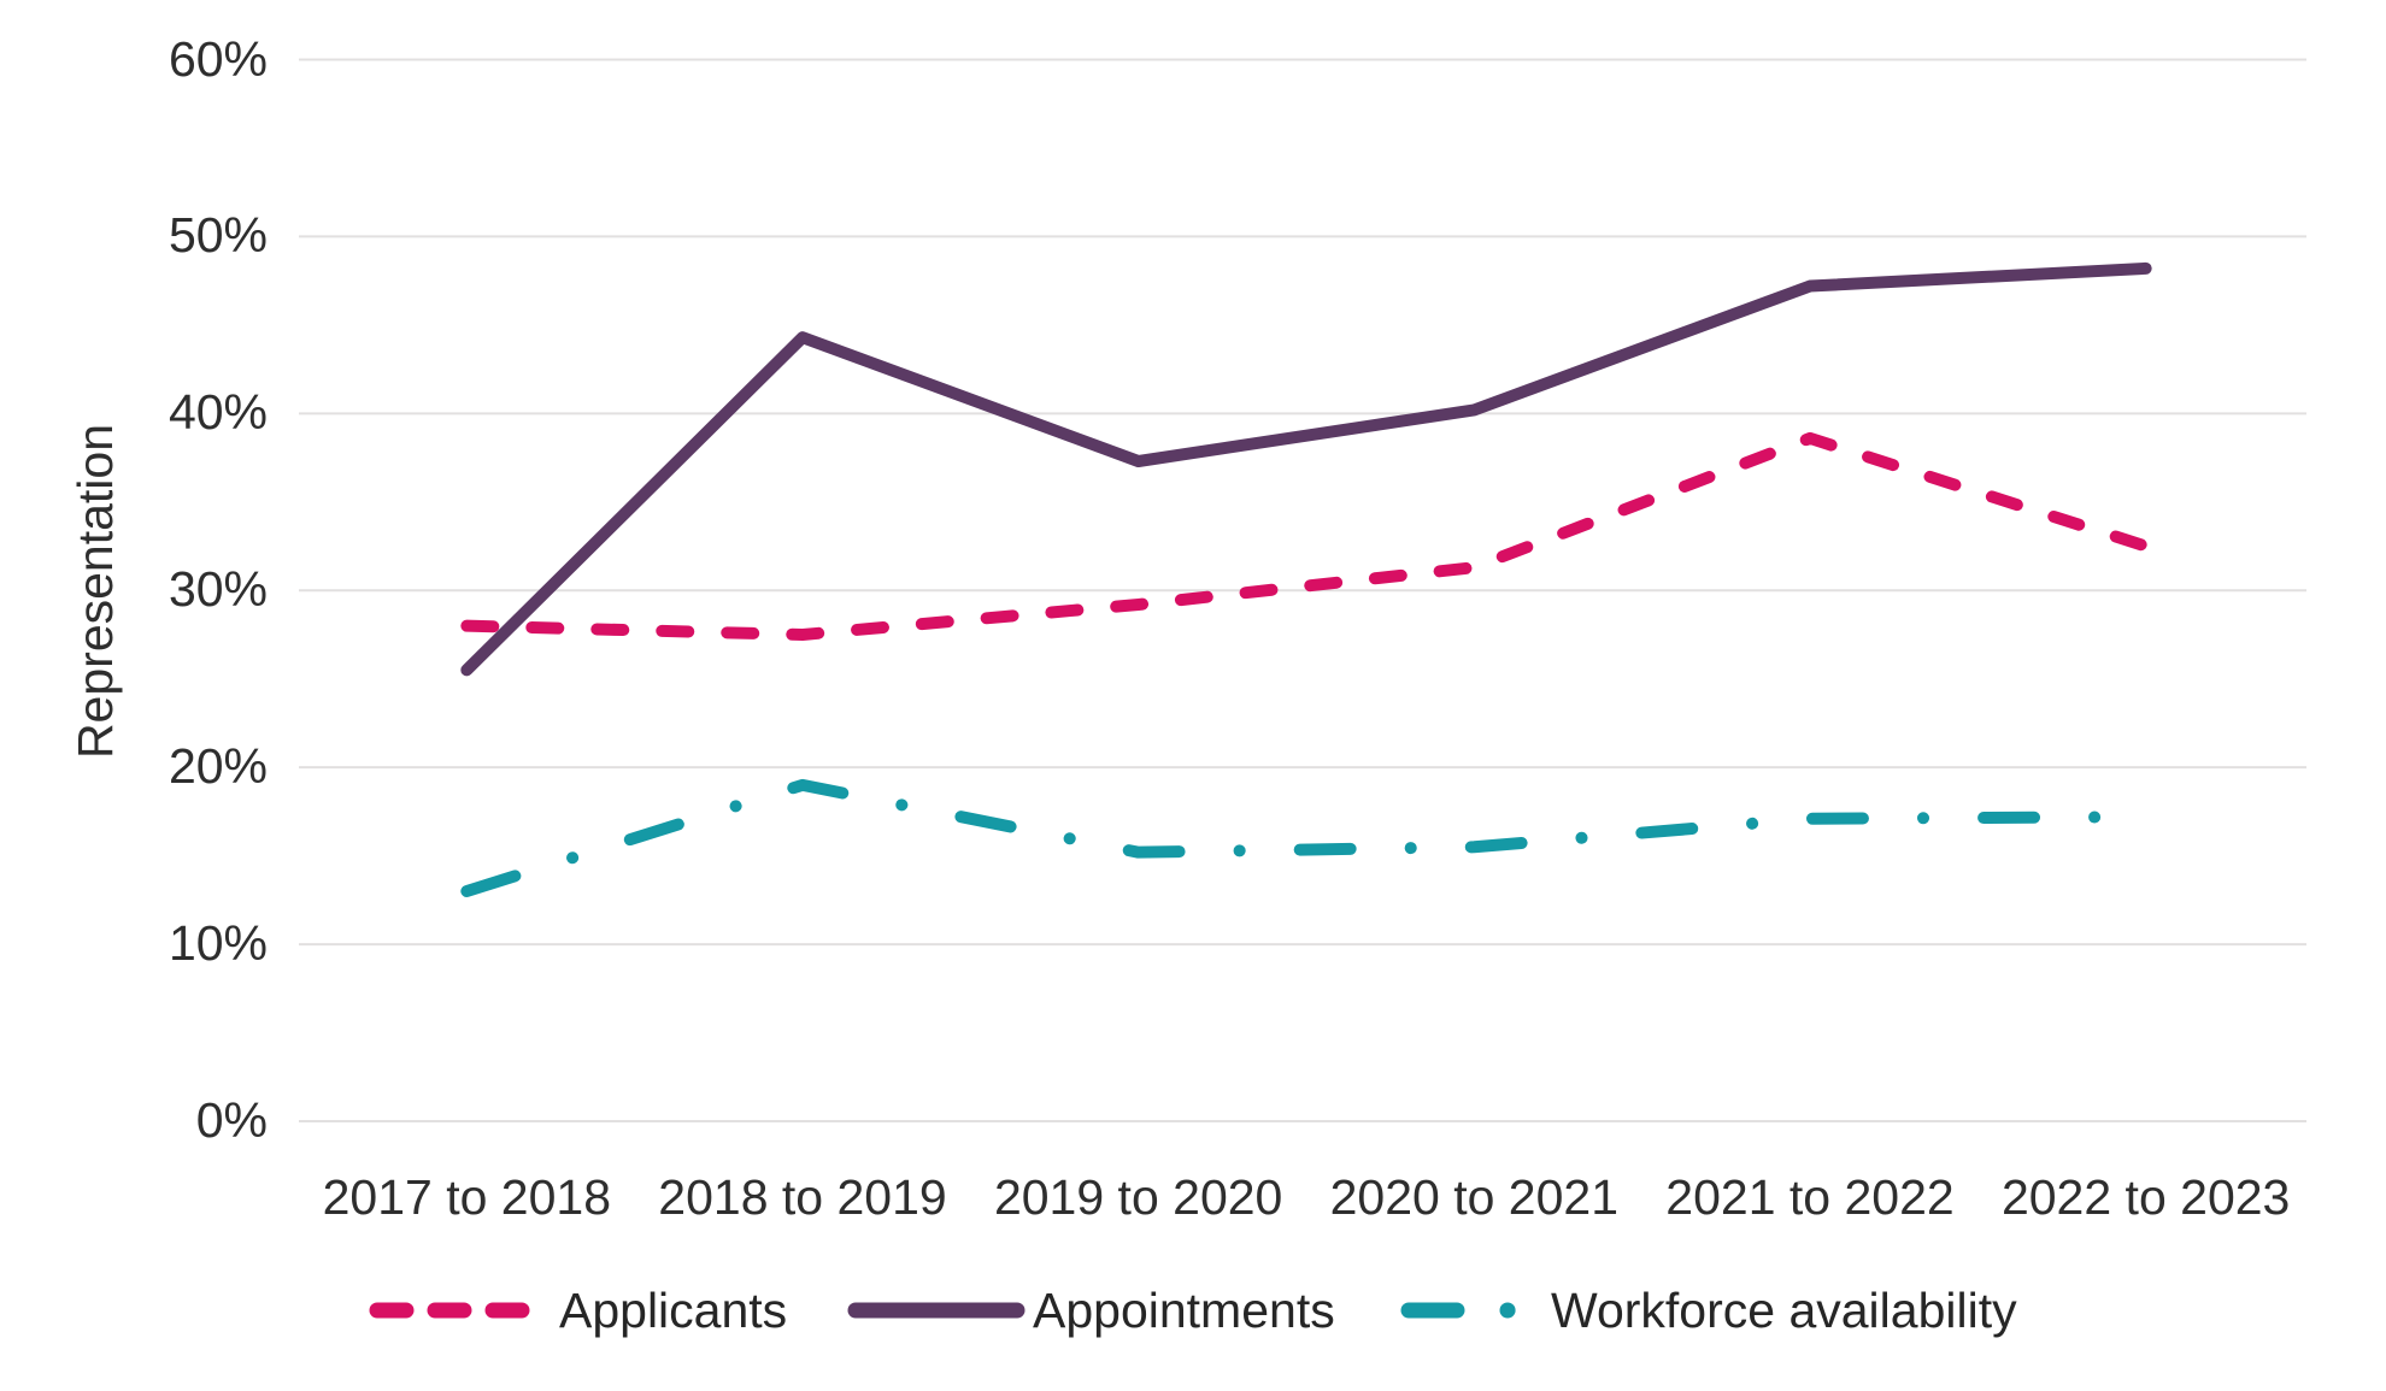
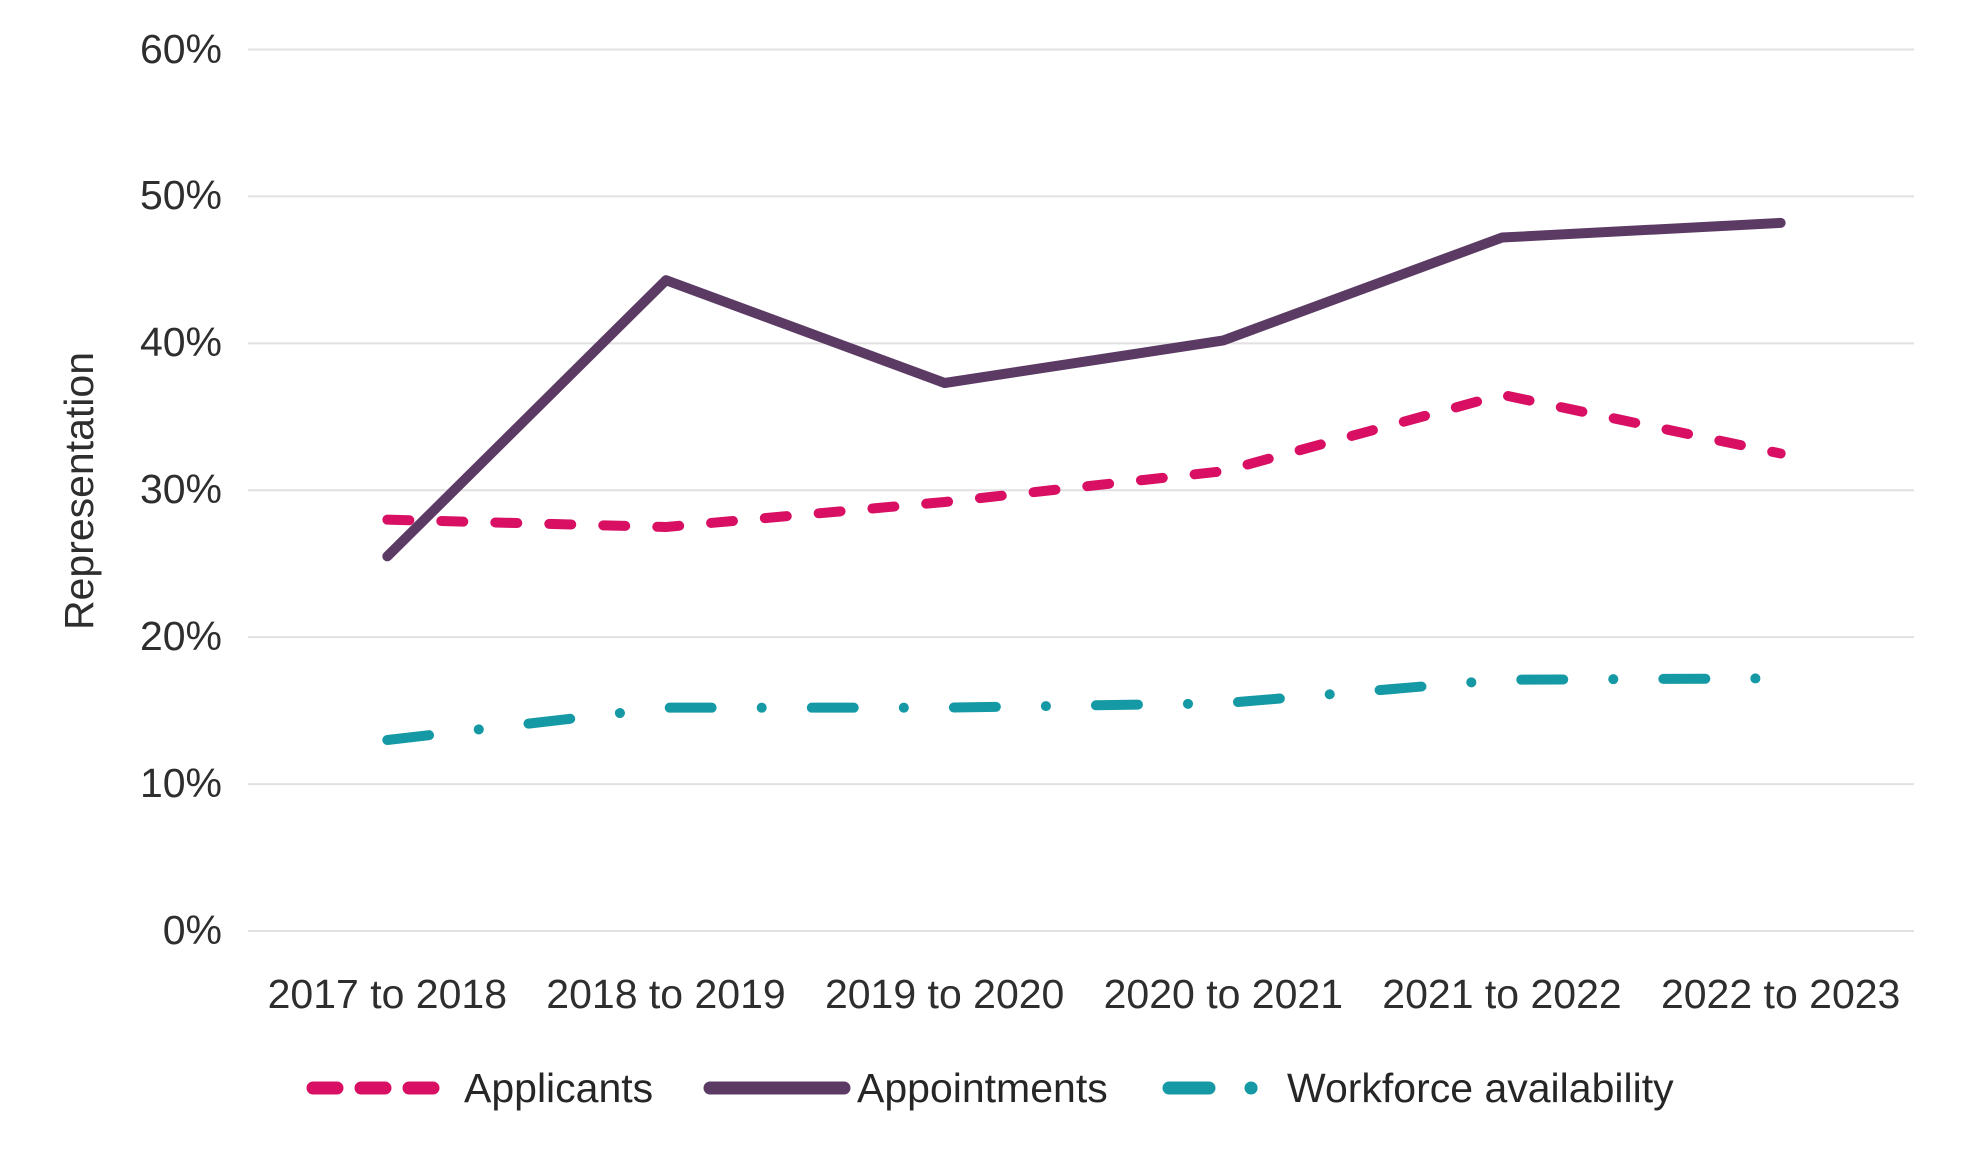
Workforce availability/2018 to 2019: 19.0% -> 15.2%
Applicants/2021 to 2022: 38.6% -> 36.5%
